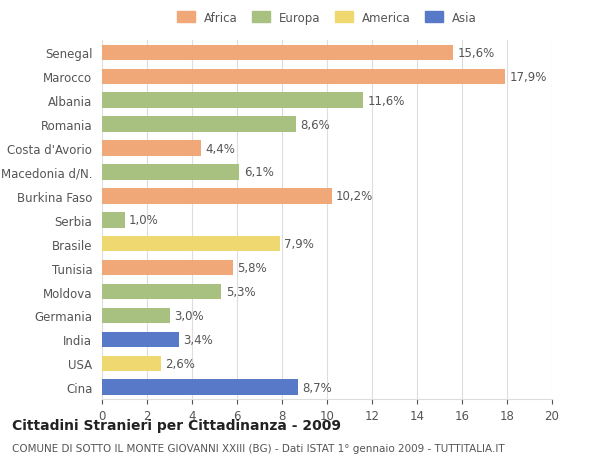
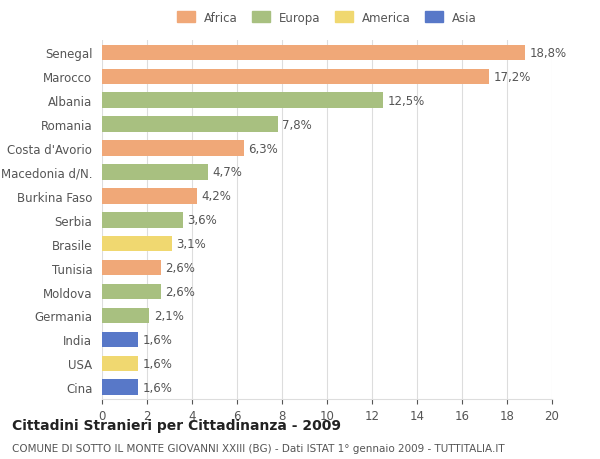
Senegal: 15,6% -> 18,8%
Marocco: 17,9% -> 17,2%
Albania: 11,6% -> 12,5%
Romania: 8,6% -> 7,8%
Costa d'Avorio: 4,4% -> 6,3%
Macedonia d/N.: 6,1% -> 4,7%
Burkina Faso: 10,2% -> 4,2%
Serbia: 1,0% -> 3,6%
Brasile: 7,9% -> 3,1%
Tunisia: 5,8% -> 2,6%
Moldova: 5,3% -> 2,6%
Germania: 3,0% -> 2,1%
India: 3,4% -> 1,6%
USA: 2,6% -> 1,6%
Cina: 8,7% -> 1,6%
